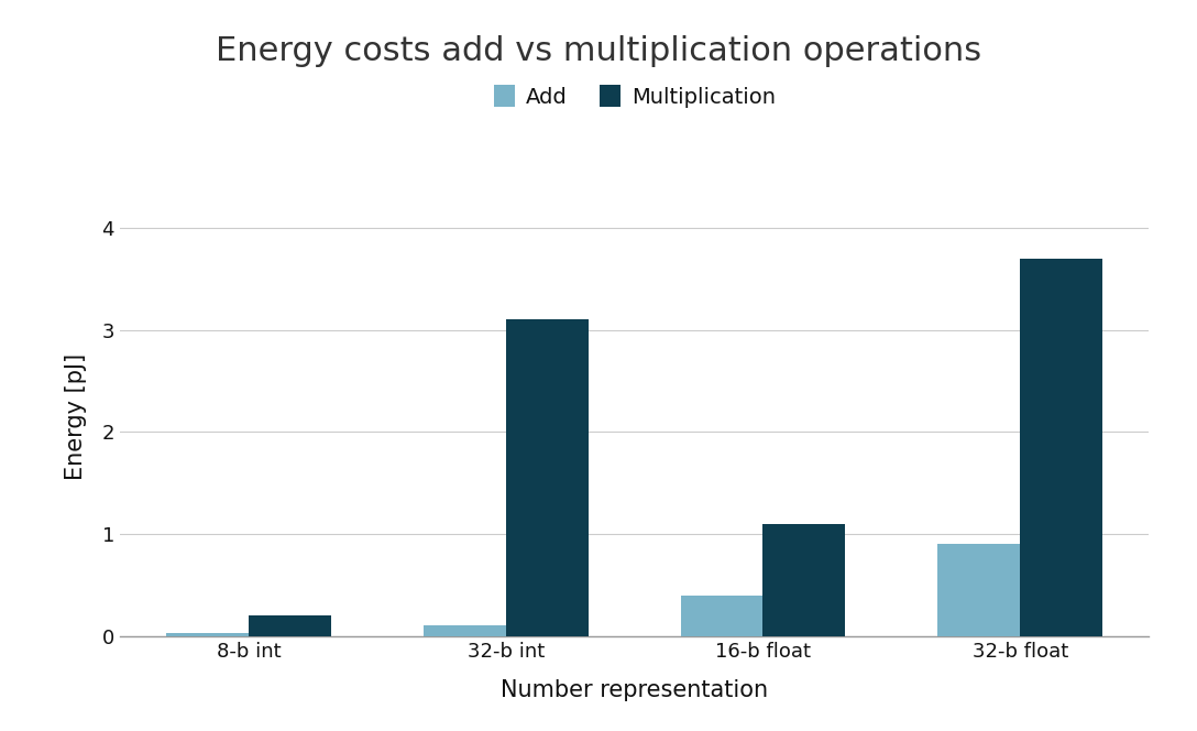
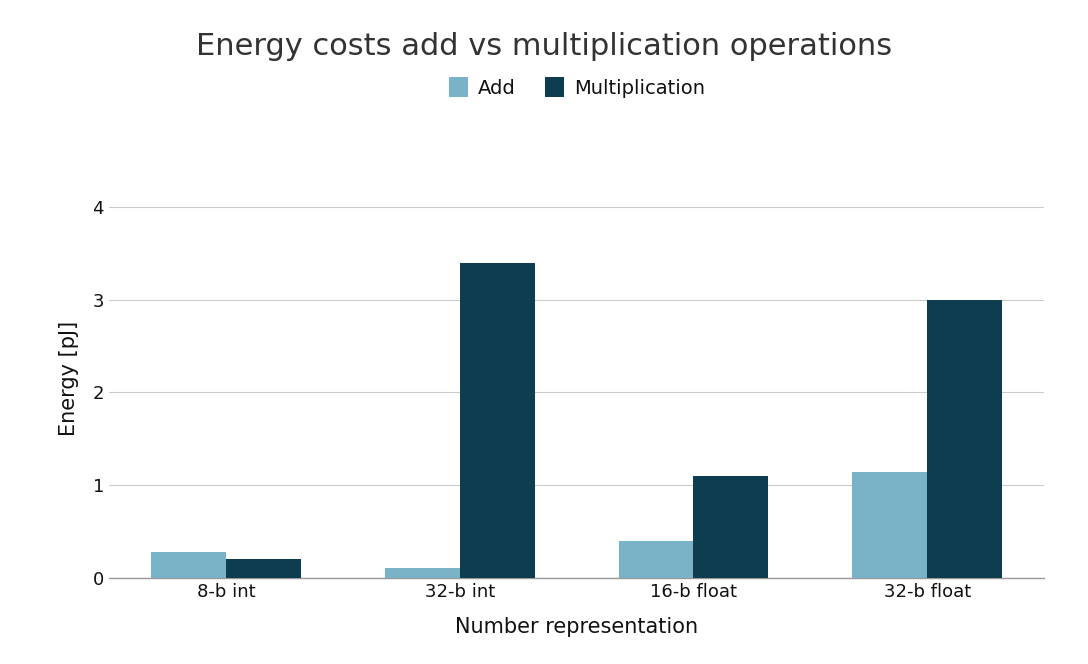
Add/8-b int: 0.03 -> 0.28
Multiplication/32-b int: 3.1 -> 3.4
Add/32-b float: 0.90 -> 1.14
Multiplication/32-b float: 3.7 -> 3.0
